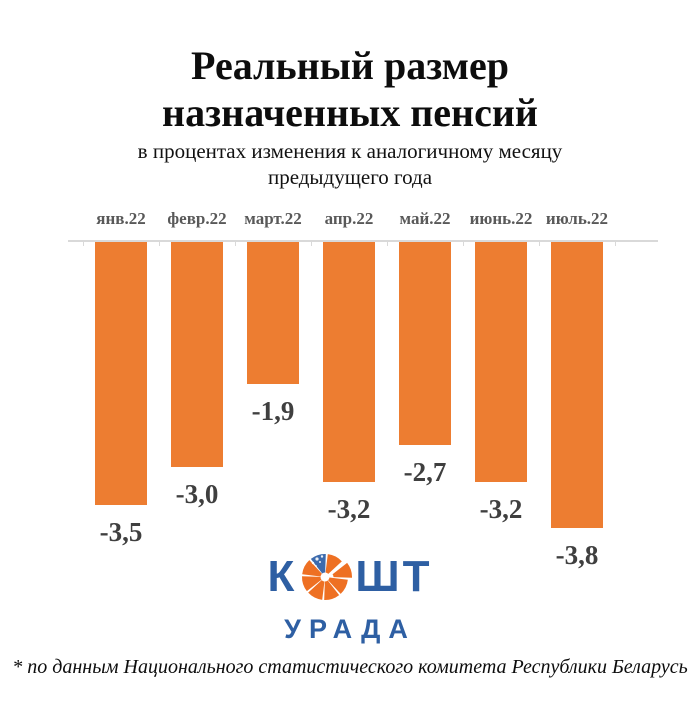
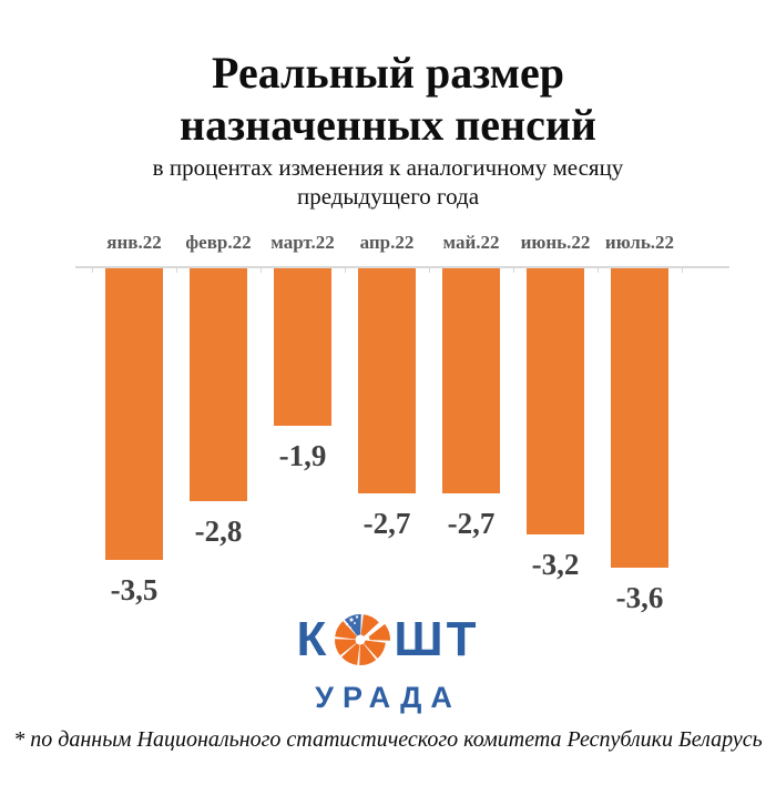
февр.22: -3,0 -> -2,8
апр.22: -3,2 -> -2,7
июль.22: -3,8 -> -3,6
